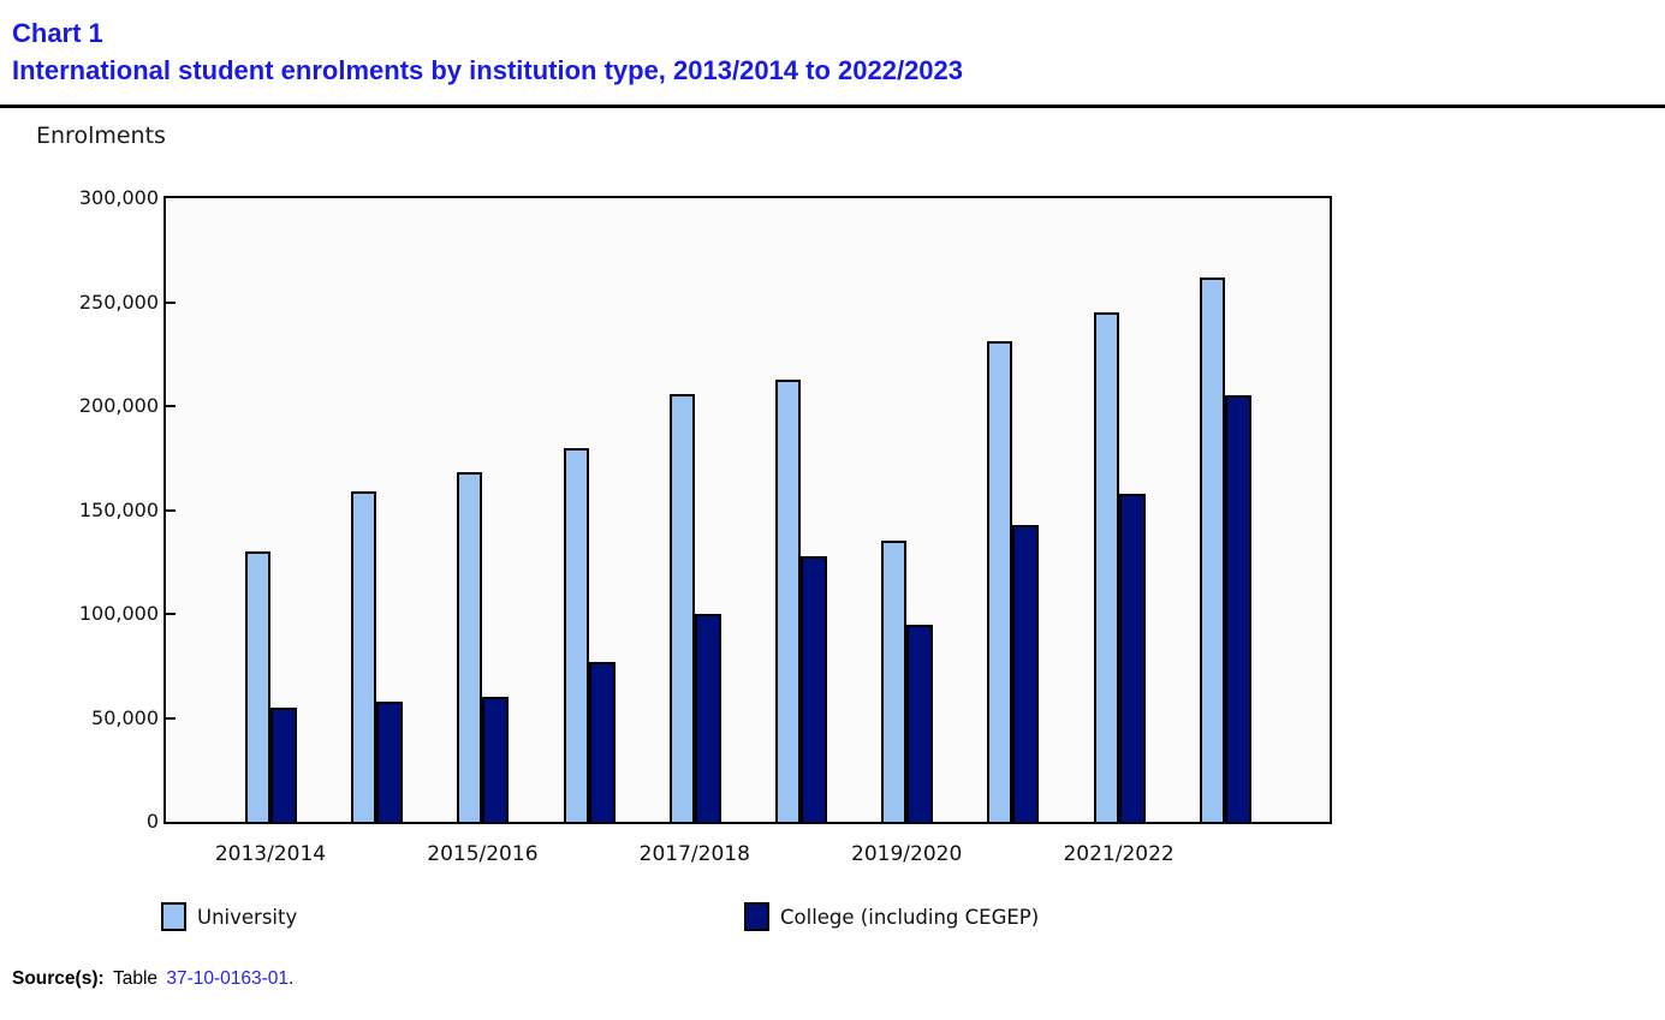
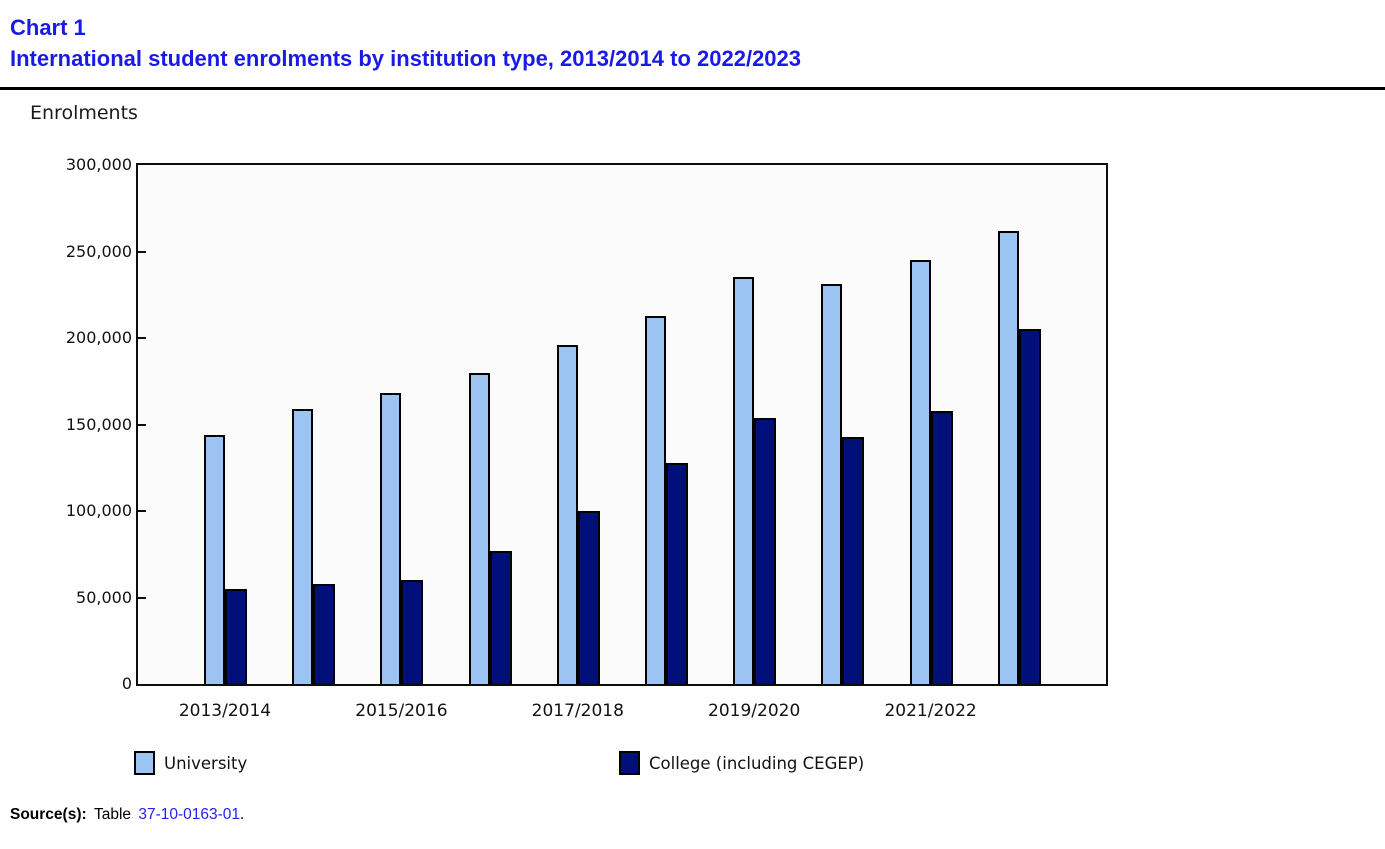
University/2013/2014: 130000 -> 144000
University/2017/2018: 206000 -> 196000
University/2019/2020: 135000 -> 235000
College (including CEGEP)/2019/2020: 95000 -> 154000
